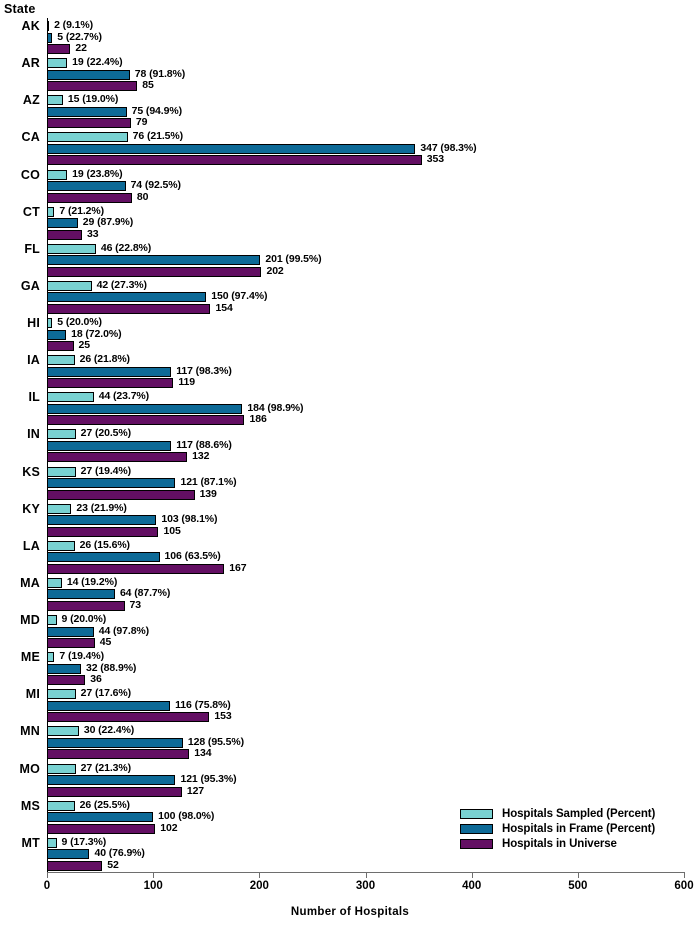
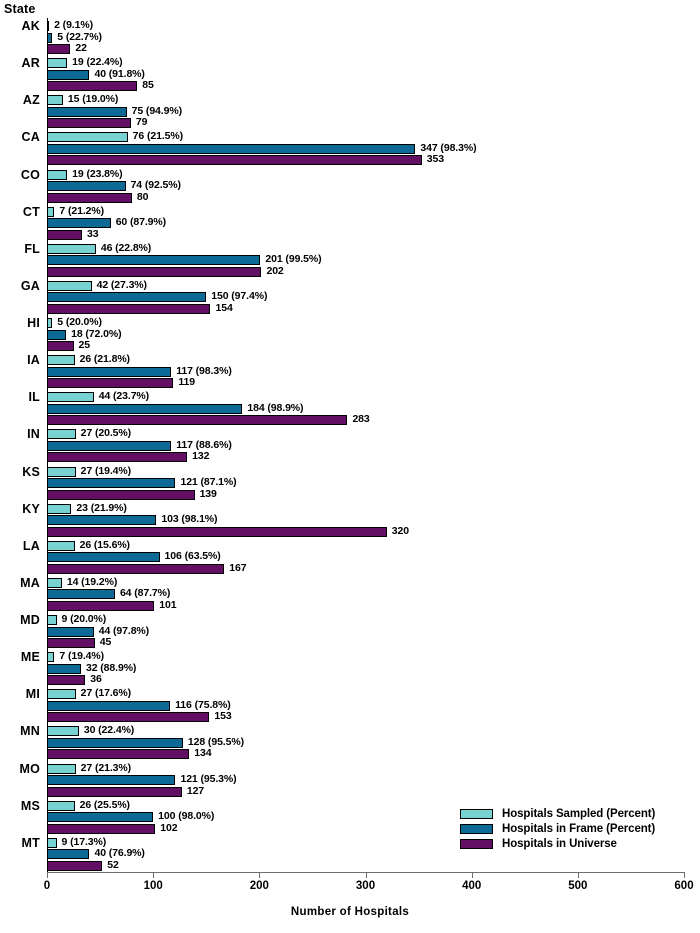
Hospitals in Frame (Percent)/AR: 78 -> 40
Hospitals in Frame (Percent)/CT: 29 -> 60
Hospitals in Universe/IL: 186 -> 283
Hospitals in Universe/KY: 105 -> 320
Hospitals in Universe/MA: 73 -> 101
